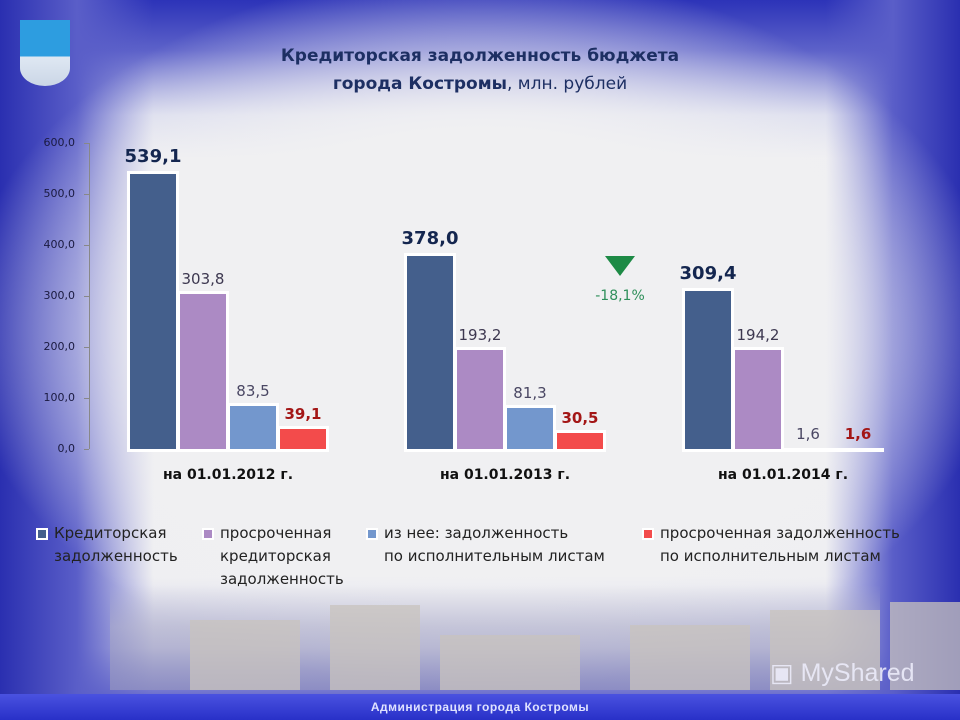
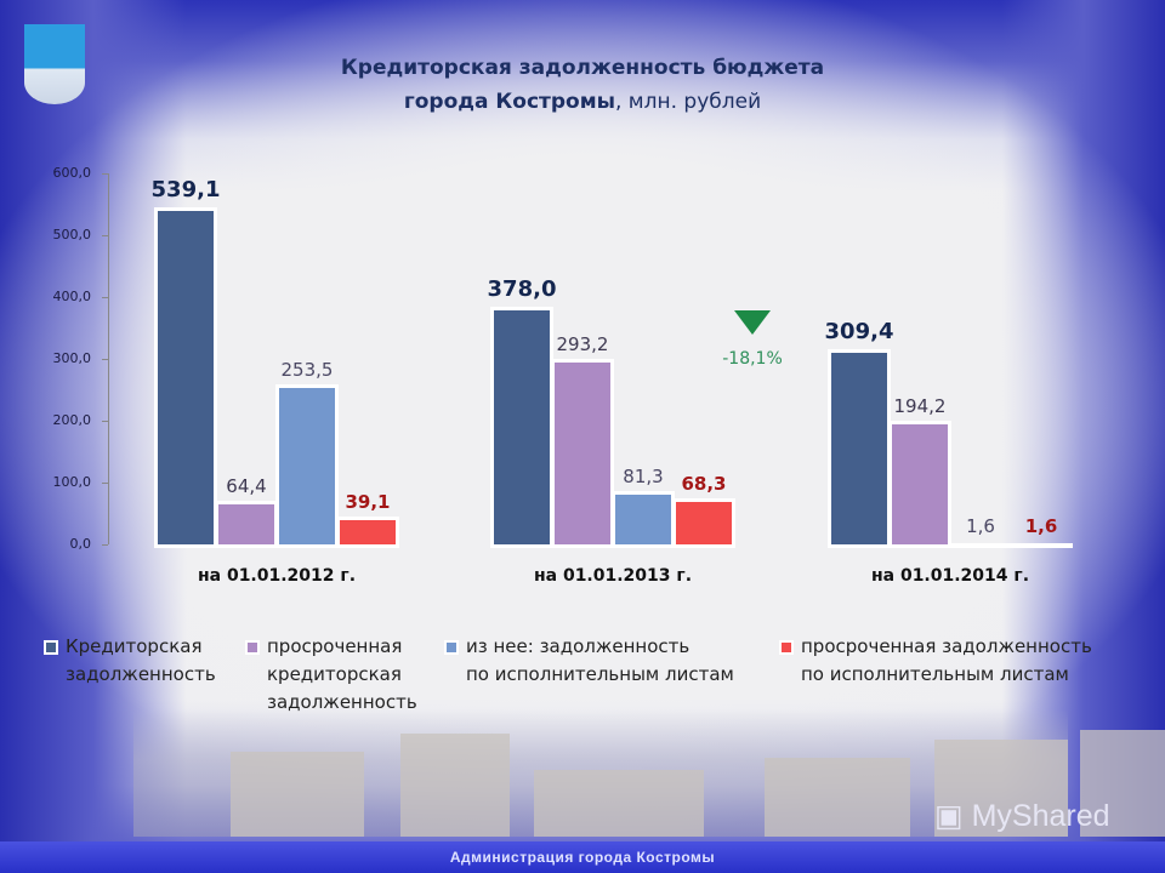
просроченная кредиторская задолженность/на 01.01.2012 г.: 303,8 -> 64,4
из нее: задолженность по исполнительным листам/на 01.01.2012 г.: 83,5 -> 253,5
просроченная кредиторская задолженность/на 01.01.2013 г.: 193,2 -> 293,2
просроченная задолженность по исполнительным листам/на 01.01.2013 г.: 30,5 -> 68,3
